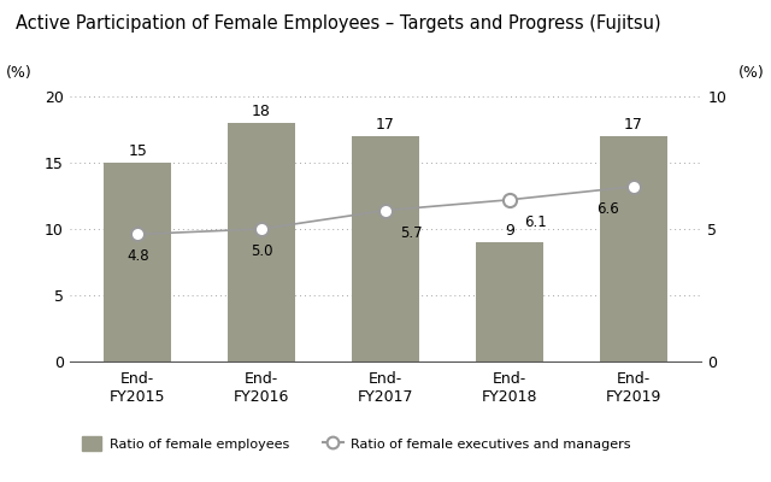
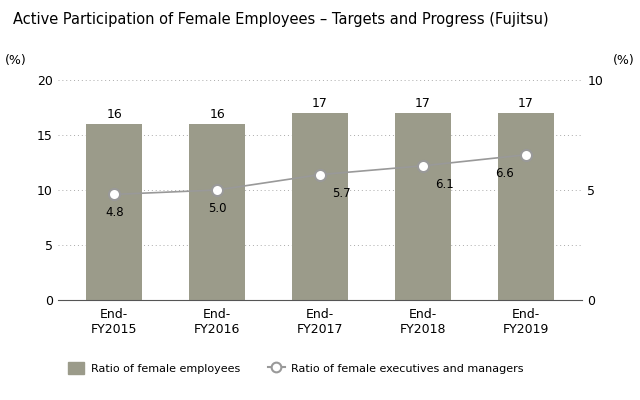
Ratio of female employees/End- FY2015: 15 -> 16
Ratio of female employees/End- FY2016: 18 -> 16
Ratio of female employees/End- FY2018: 9 -> 17
